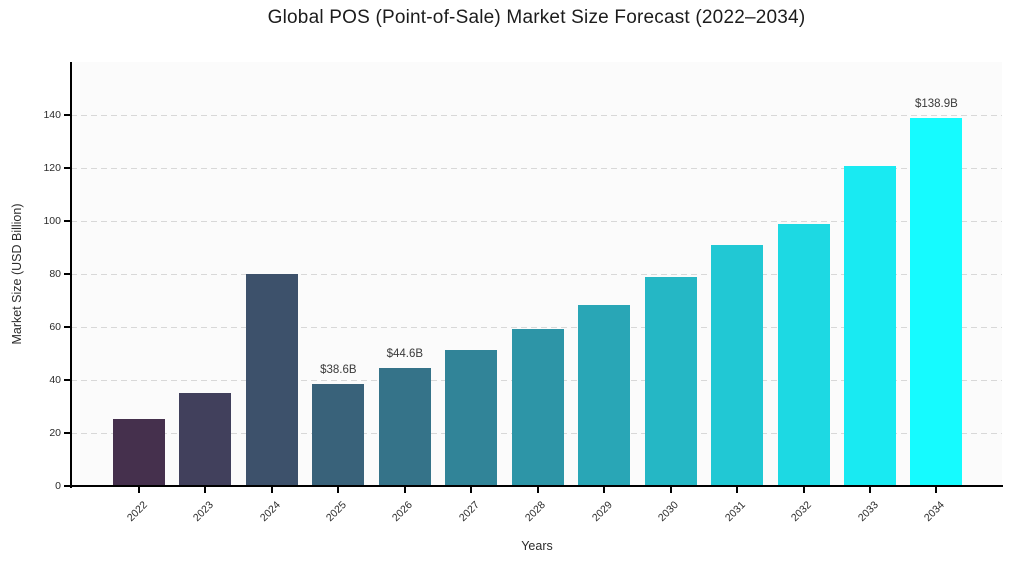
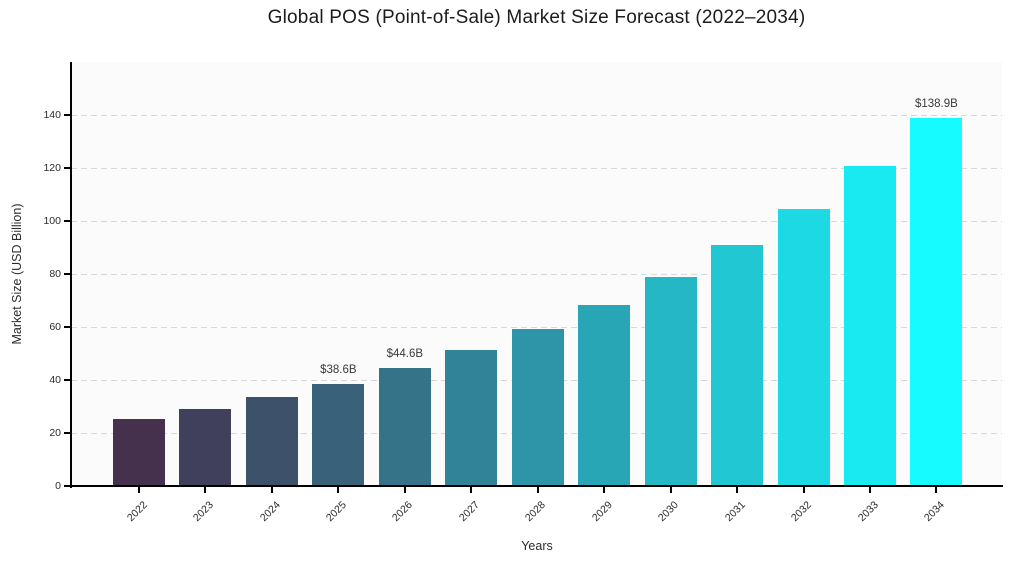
2023: 35 -> 29
2024: 80 -> 34
2032: 99 -> 105
